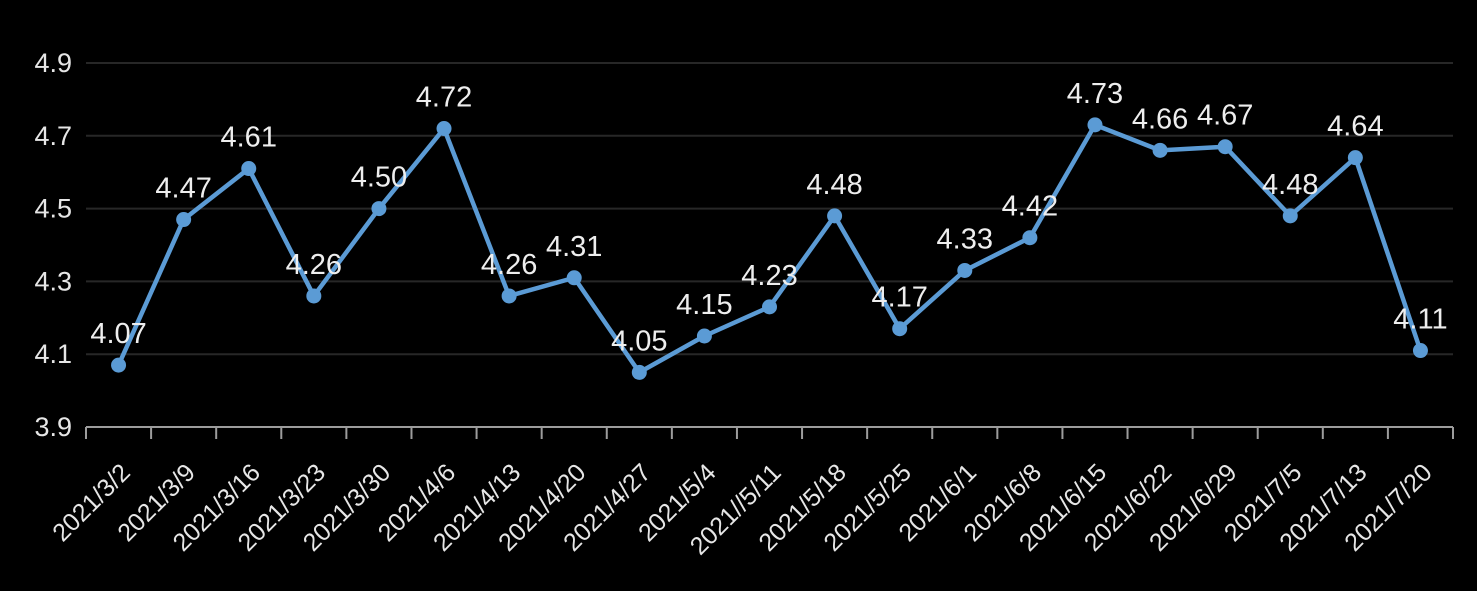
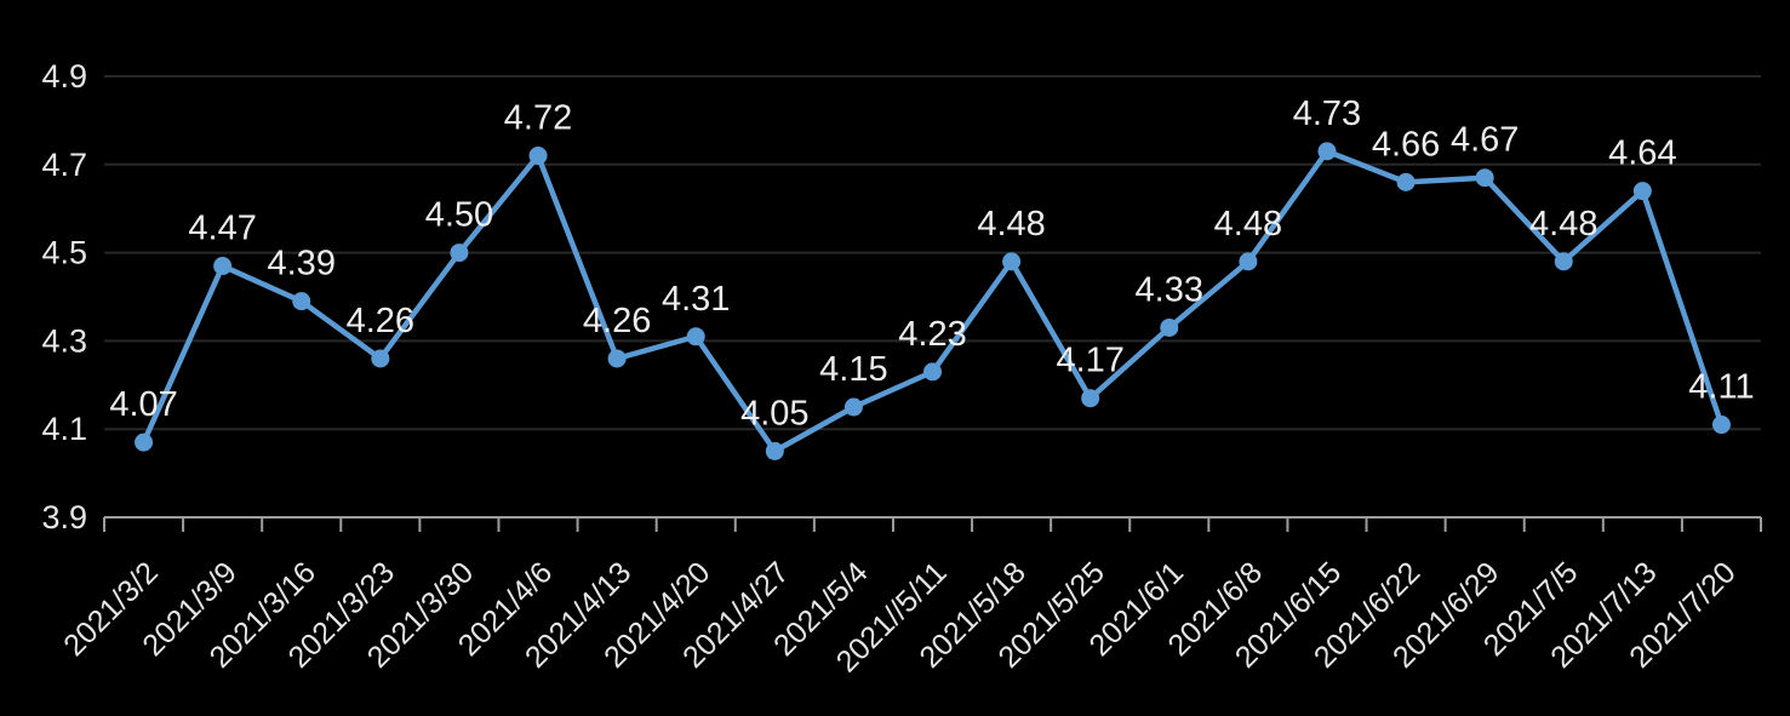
2021/3/16: 4.61 -> 4.39
2021/6/8: 4.42 -> 4.48
